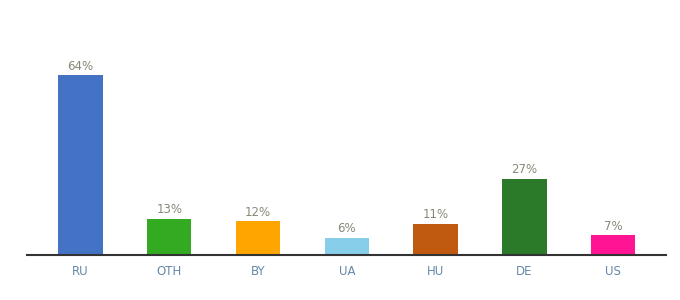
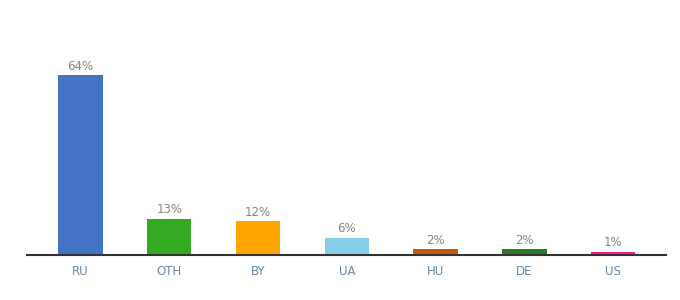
HU: 11% -> 2%
DE: 27% -> 2%
US: 7% -> 1%
